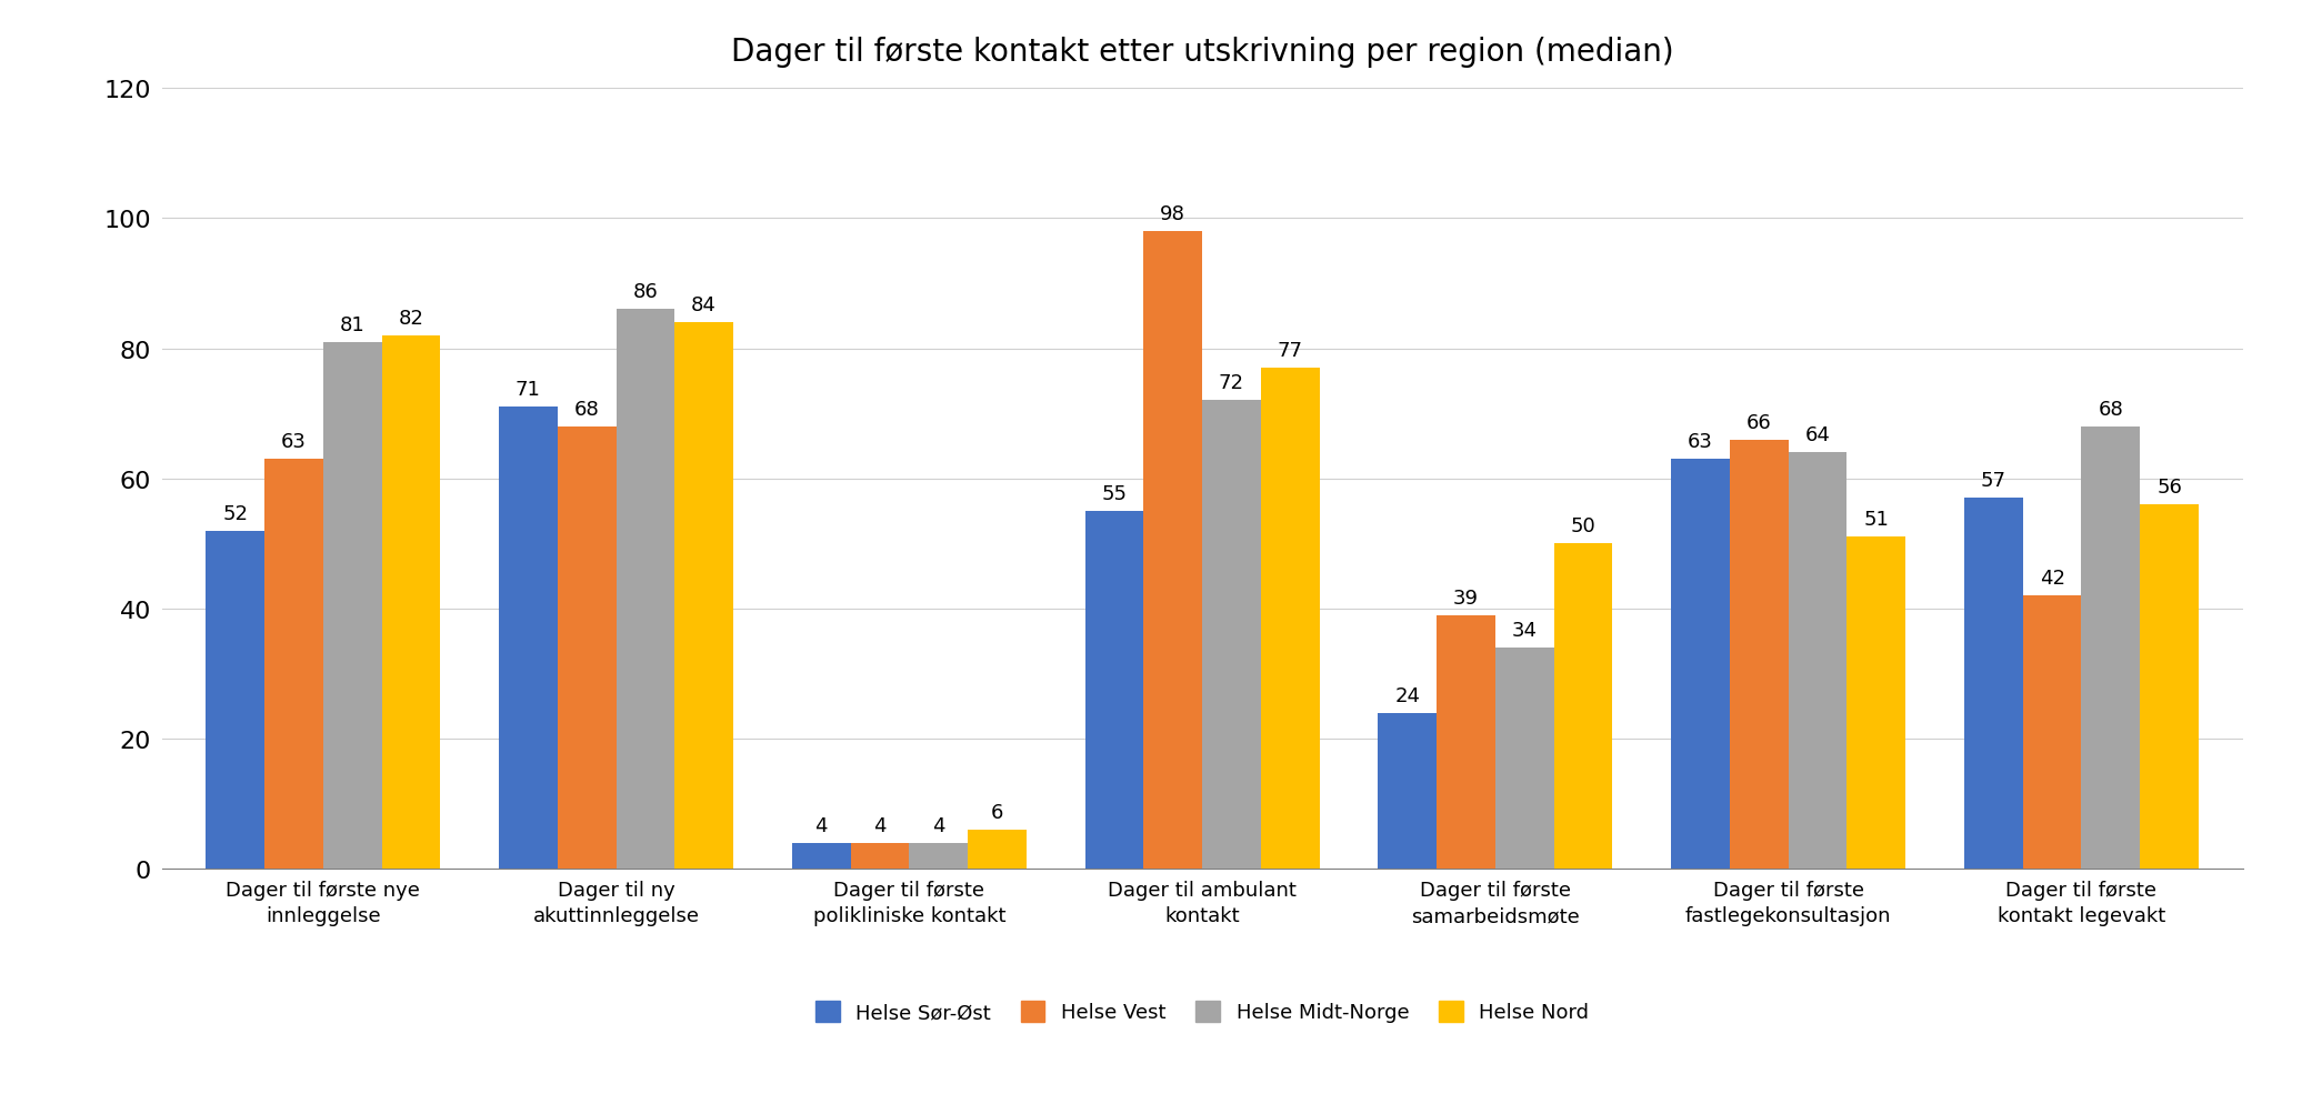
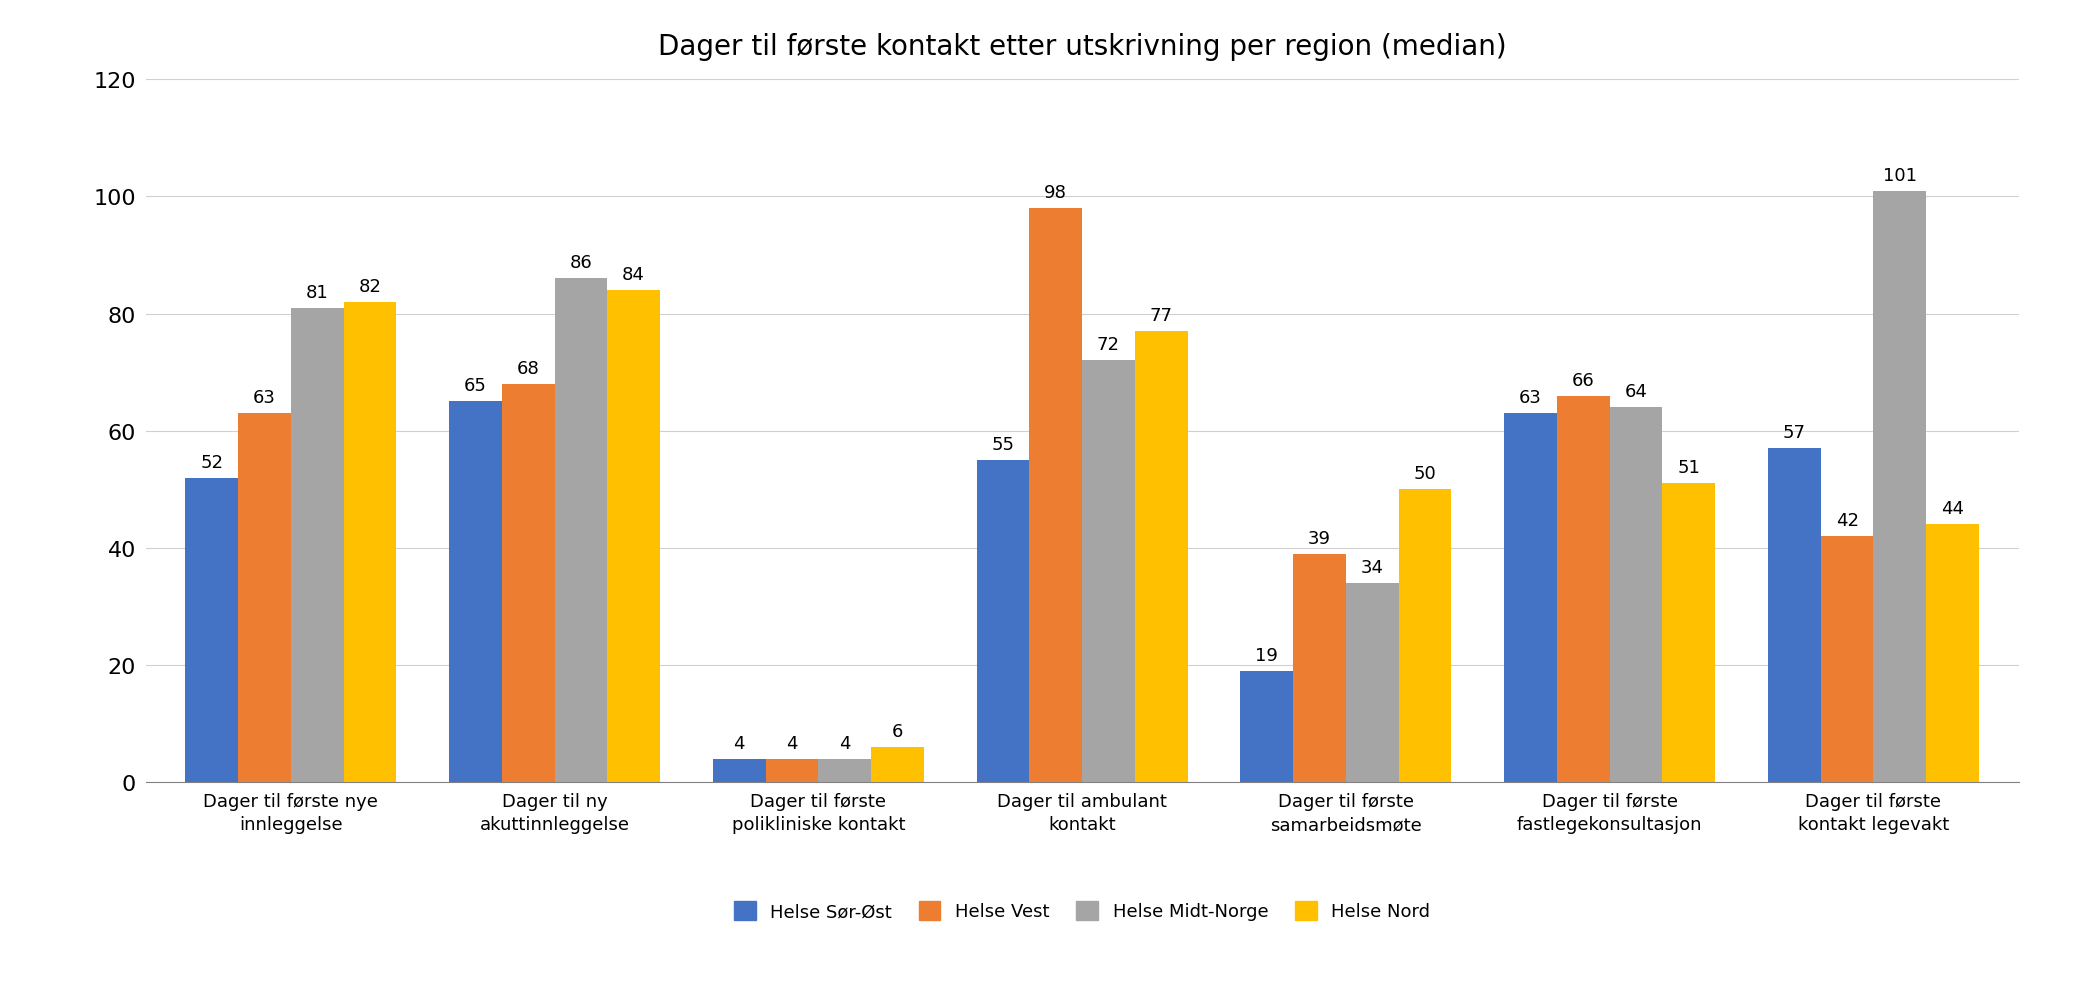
Helse Sør-Øst/Dager til ny akuttinnleggelse: 71 -> 65
Helse Sør-Øst/Dager til første samarbeidsmøte: 24 -> 19
Helse Midt-Norge/Dager til første kontakt legevakt: 68 -> 101
Helse Nord/Dager til første kontakt legevakt: 56 -> 44
